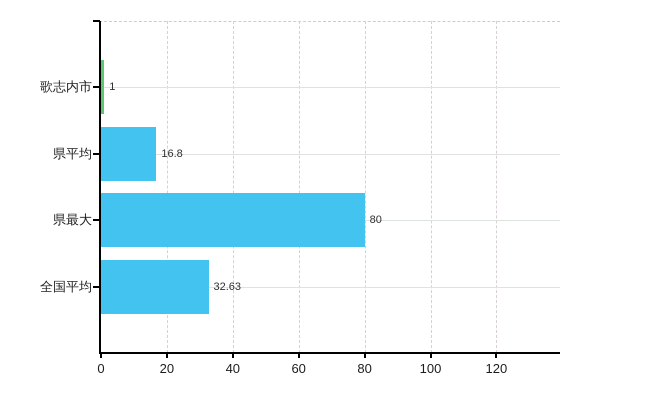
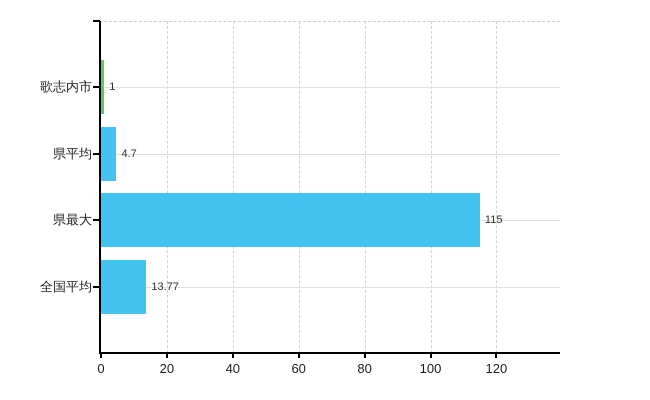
県平均: 16.8 -> 4.7
県最大: 80 -> 115
全国平均: 32.63 -> 13.77
